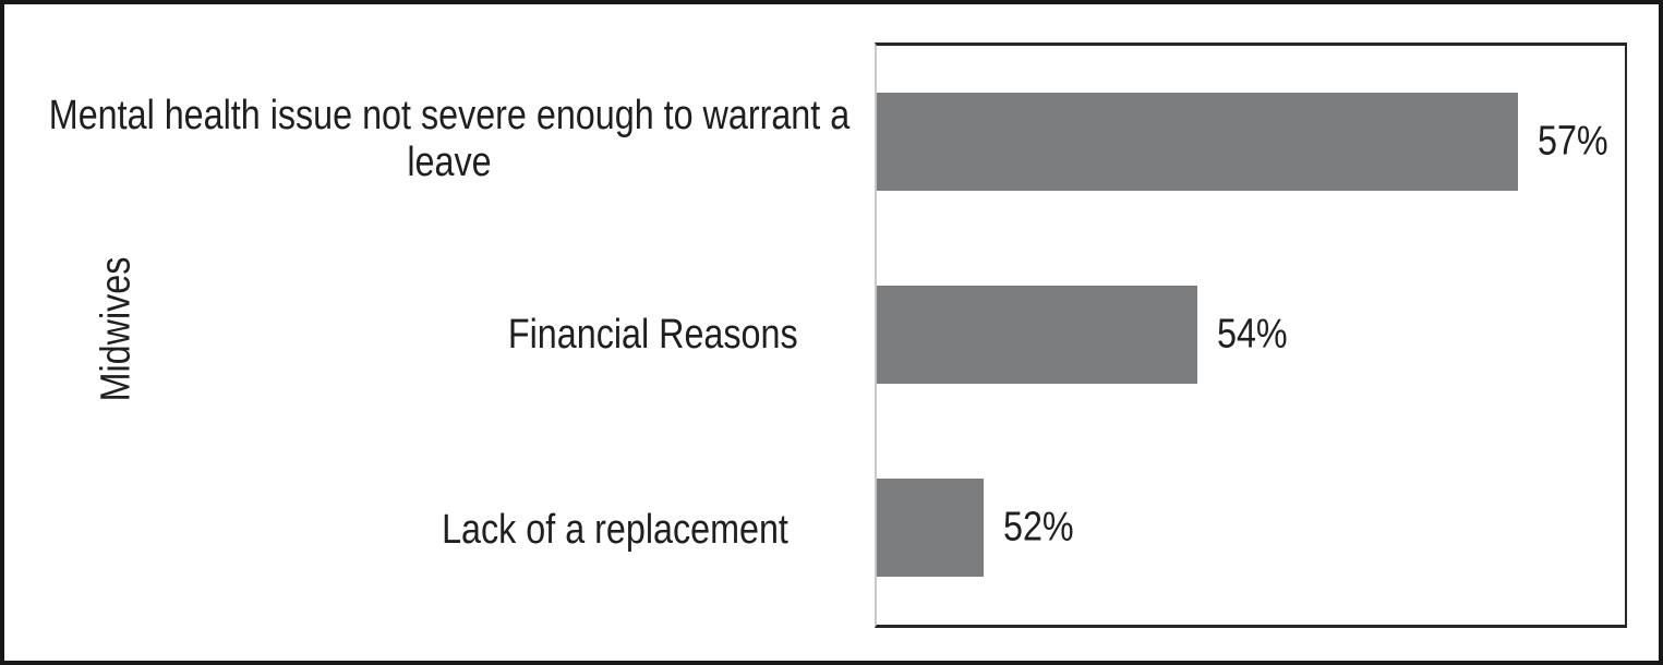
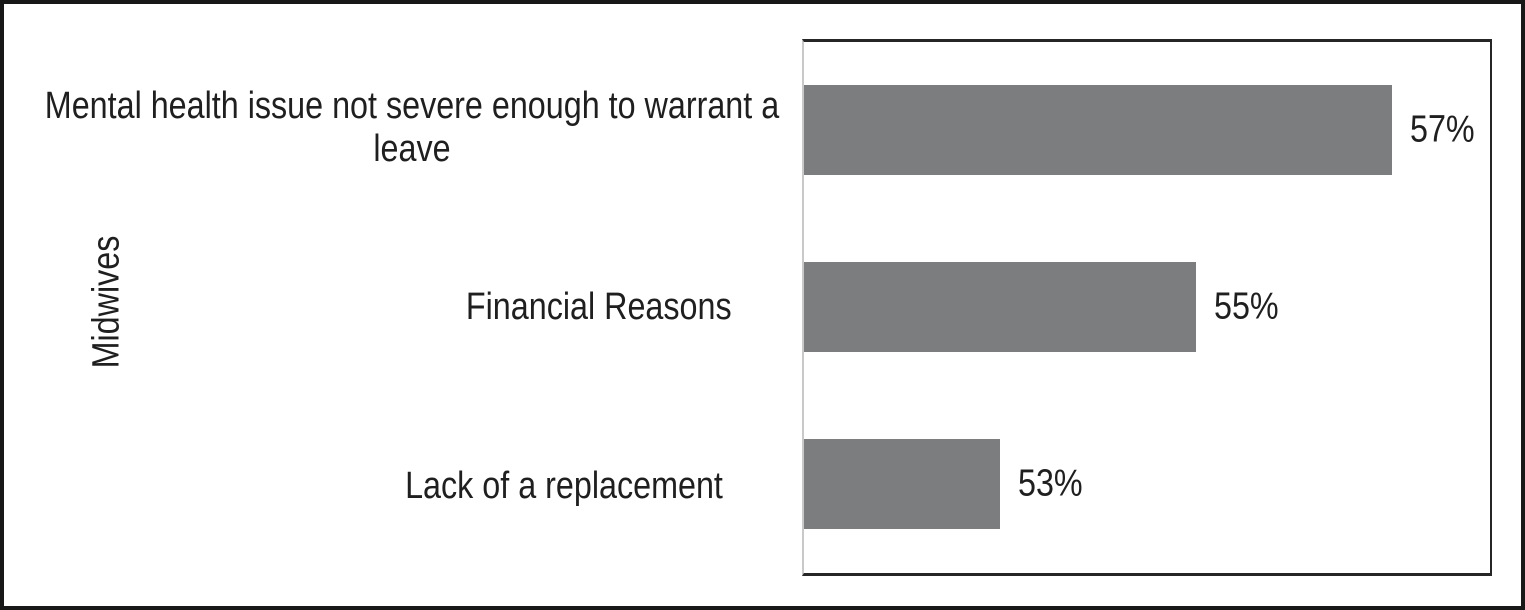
Financial Reasons: 54% -> 55%
Lack of a replacement: 52% -> 53%
